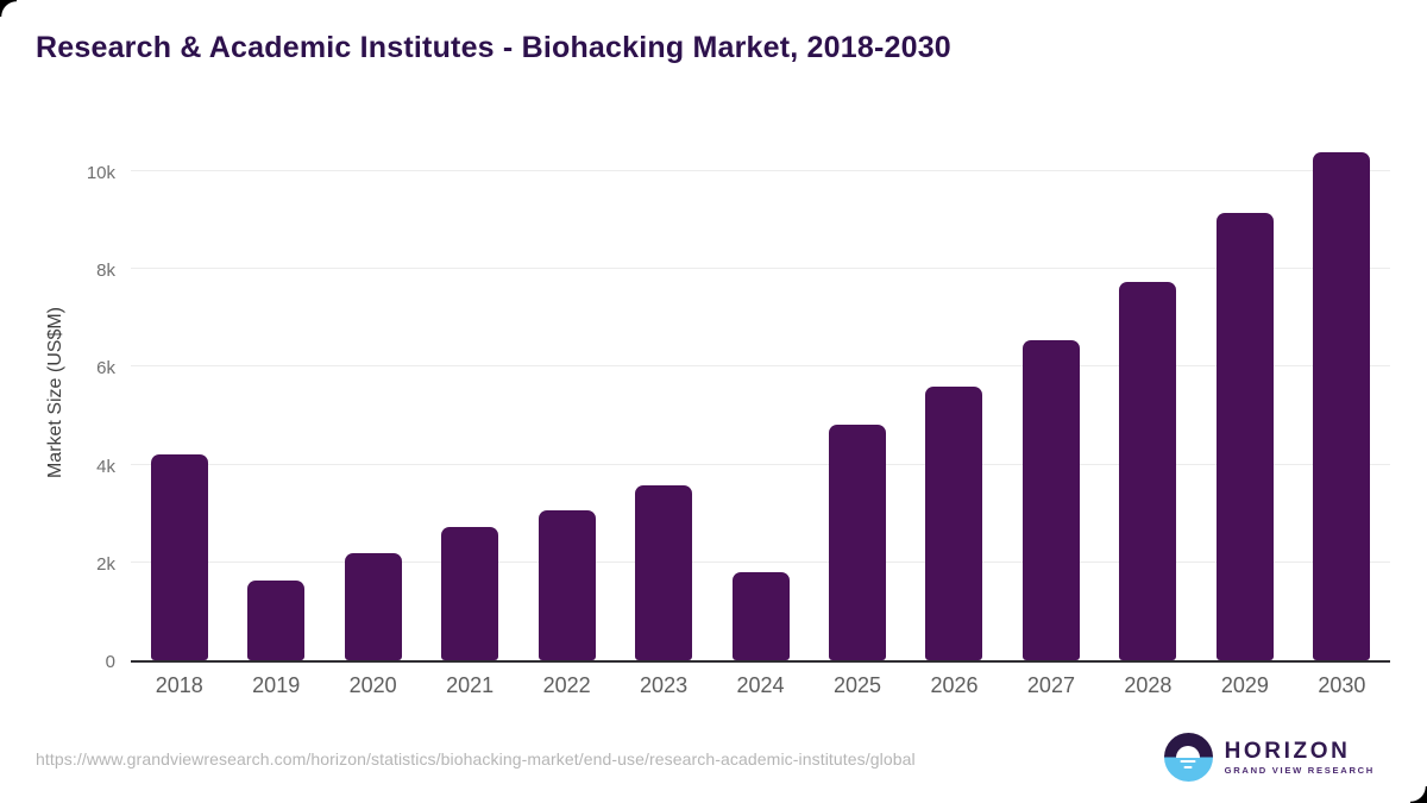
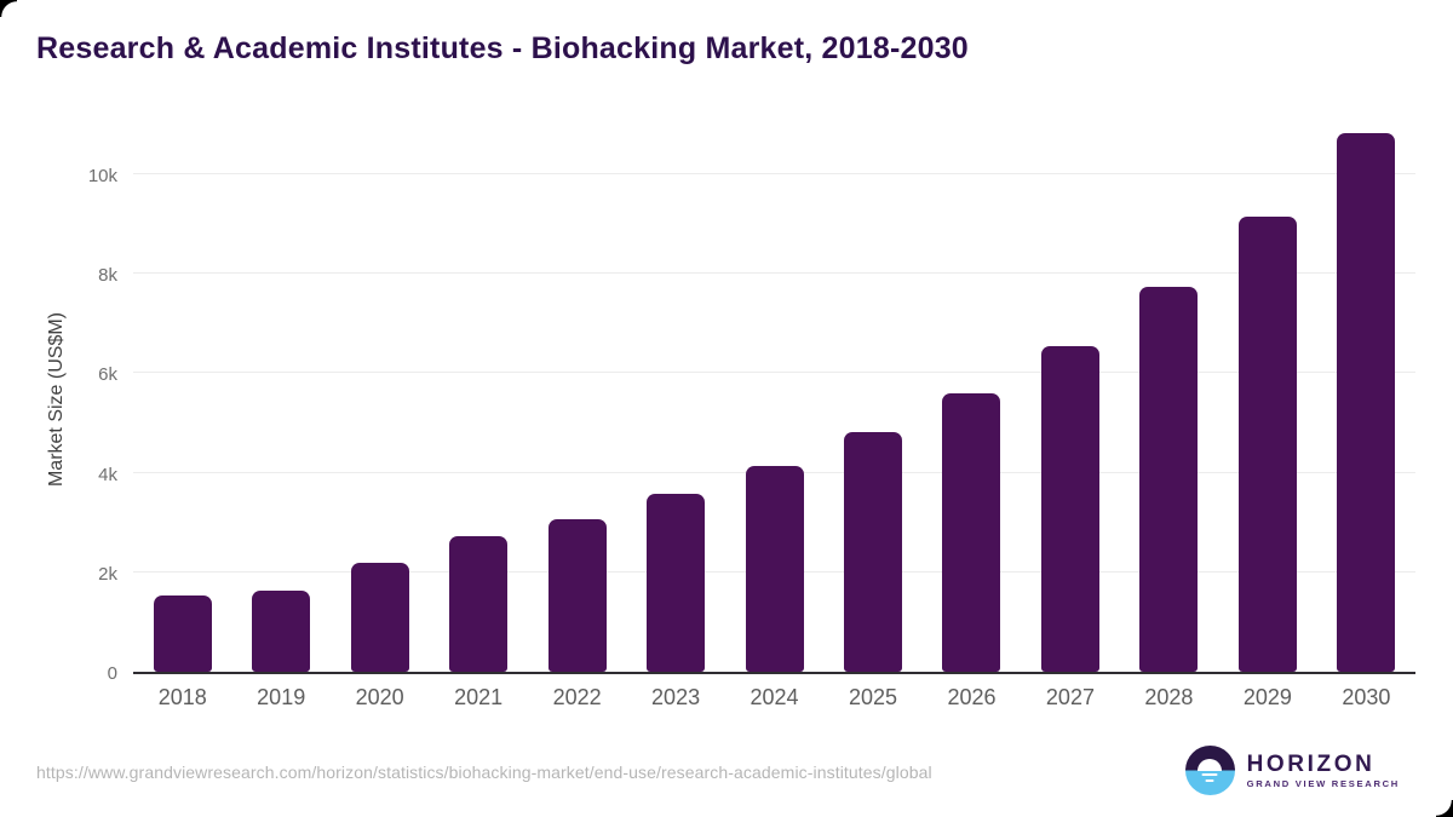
2018: 4.2k -> 1.5k
2024: 1.8k -> 4.1k
2030: 10.4k -> 10.8k
